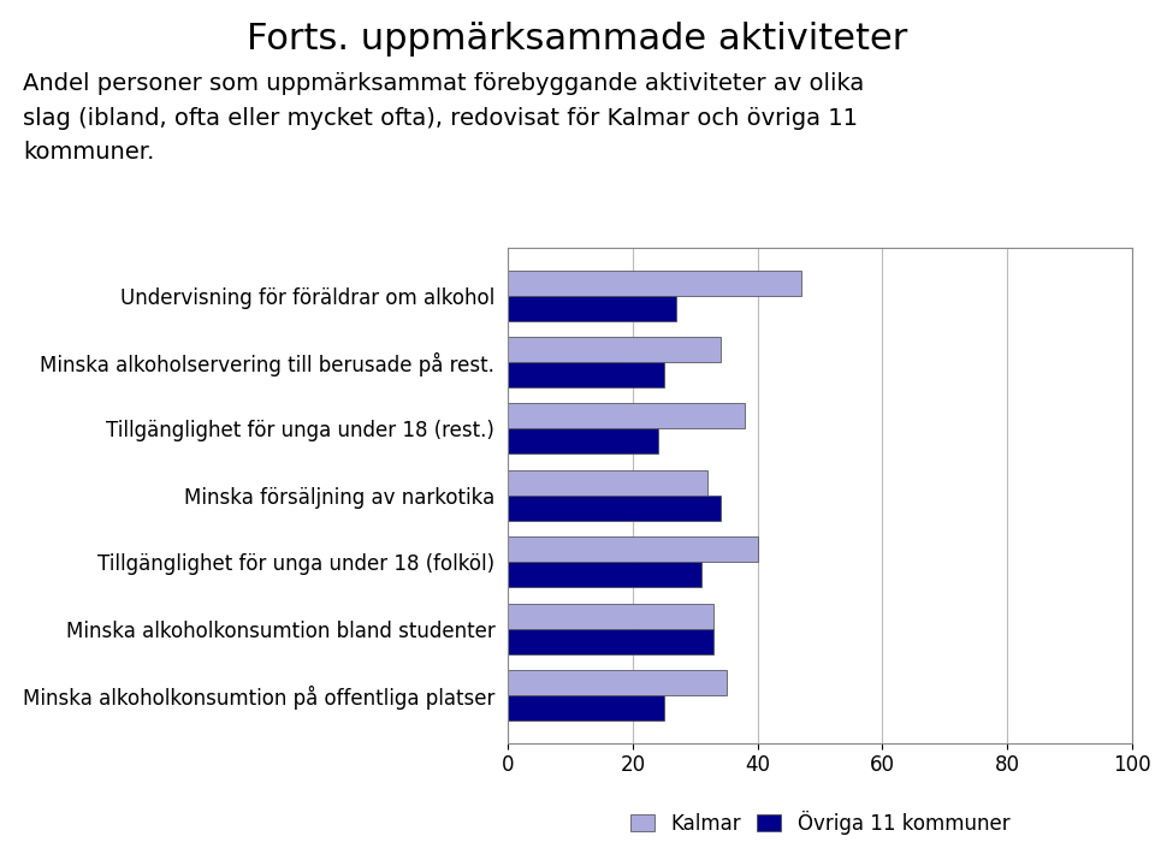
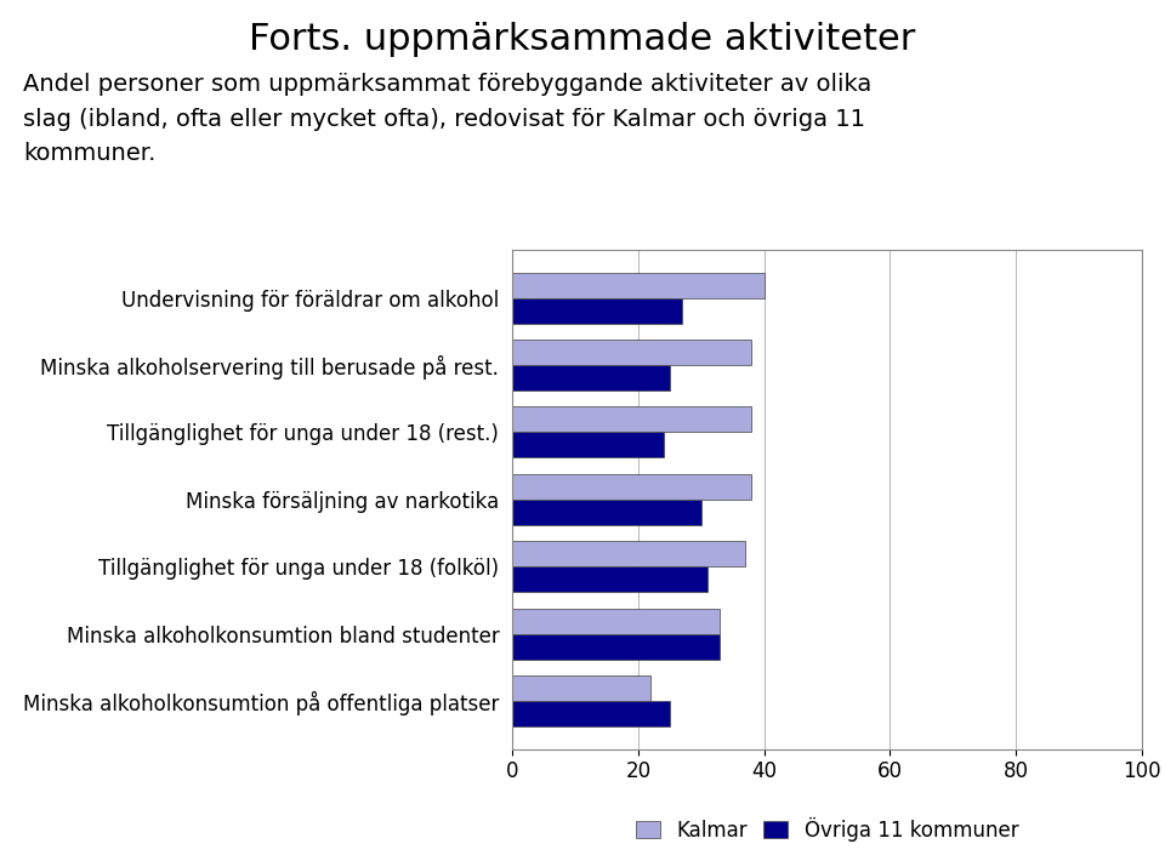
Kalmar/Undervisning för föräldrar om alkohol: 47 -> 40
Kalmar/Minska alkoholservering till berusade på rest.: 34 -> 38
Kalmar/Minska försäljning av narkotika: 32 -> 38
Övriga 11 kommuner/Minska försäljning av narkotika: 34 -> 30
Kalmar/Tillgänglighet för unga under 18 (folköl): 40 -> 37
Kalmar/Minska alkoholkonsumtion på offentliga platser: 35 -> 22
